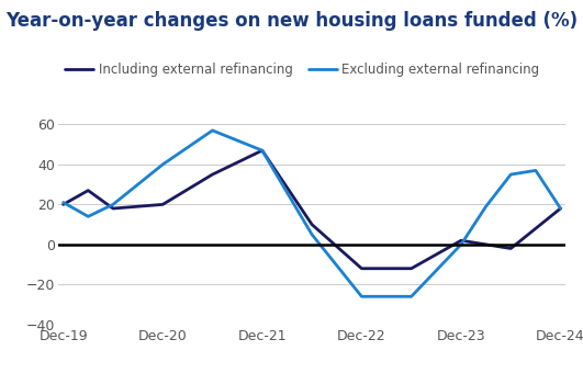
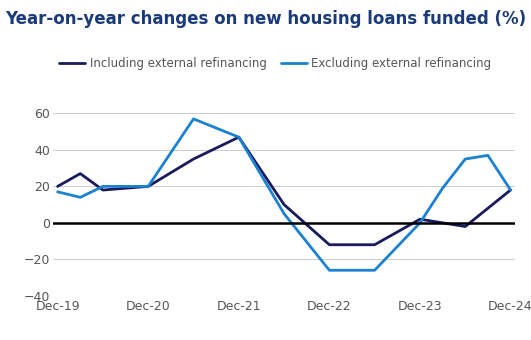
Excluding external refinancing/Dec-19: 21 -> 17
Excluding external refinancing/Dec-20: 40 -> 20
